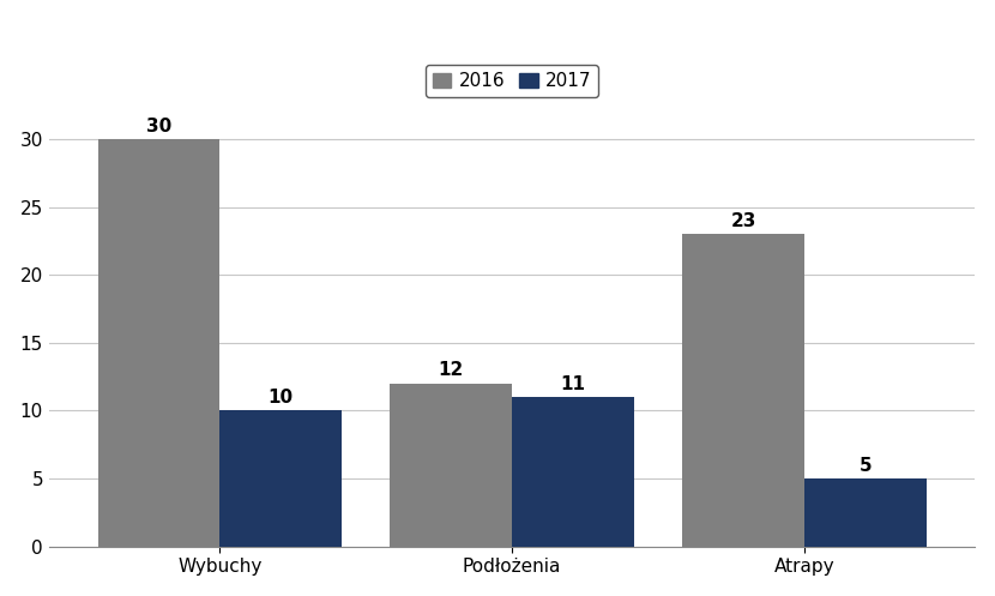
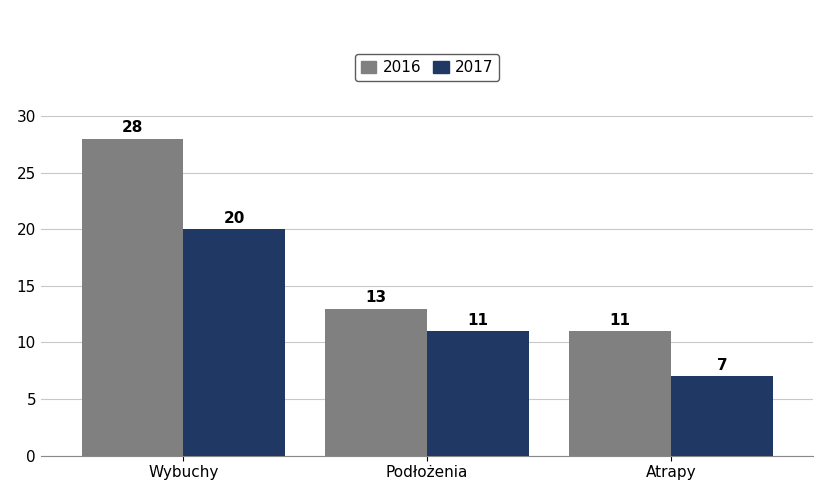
2016/Wybuchy: 30 -> 28
2017/Wybuchy: 10 -> 20
2016/Podłożenia: 12 -> 13
2016/Atrapy: 23 -> 11
2017/Atrapy: 5 -> 7
